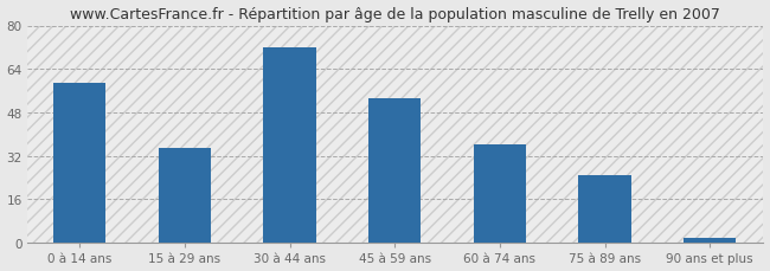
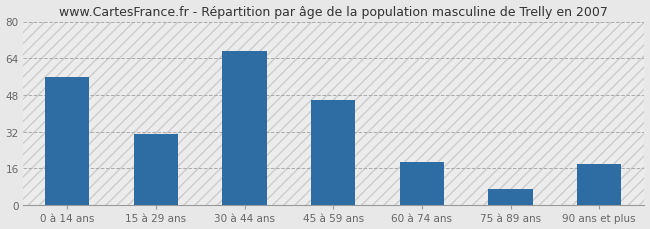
0 à 14 ans: 59 -> 56
15 à 29 ans: 35 -> 31
30 à 44 ans: 72 -> 67
45 à 59 ans: 53 -> 46
60 à 74 ans: 36 -> 19
75 à 89 ans: 25 -> 7
90 ans et plus: 2 -> 18
